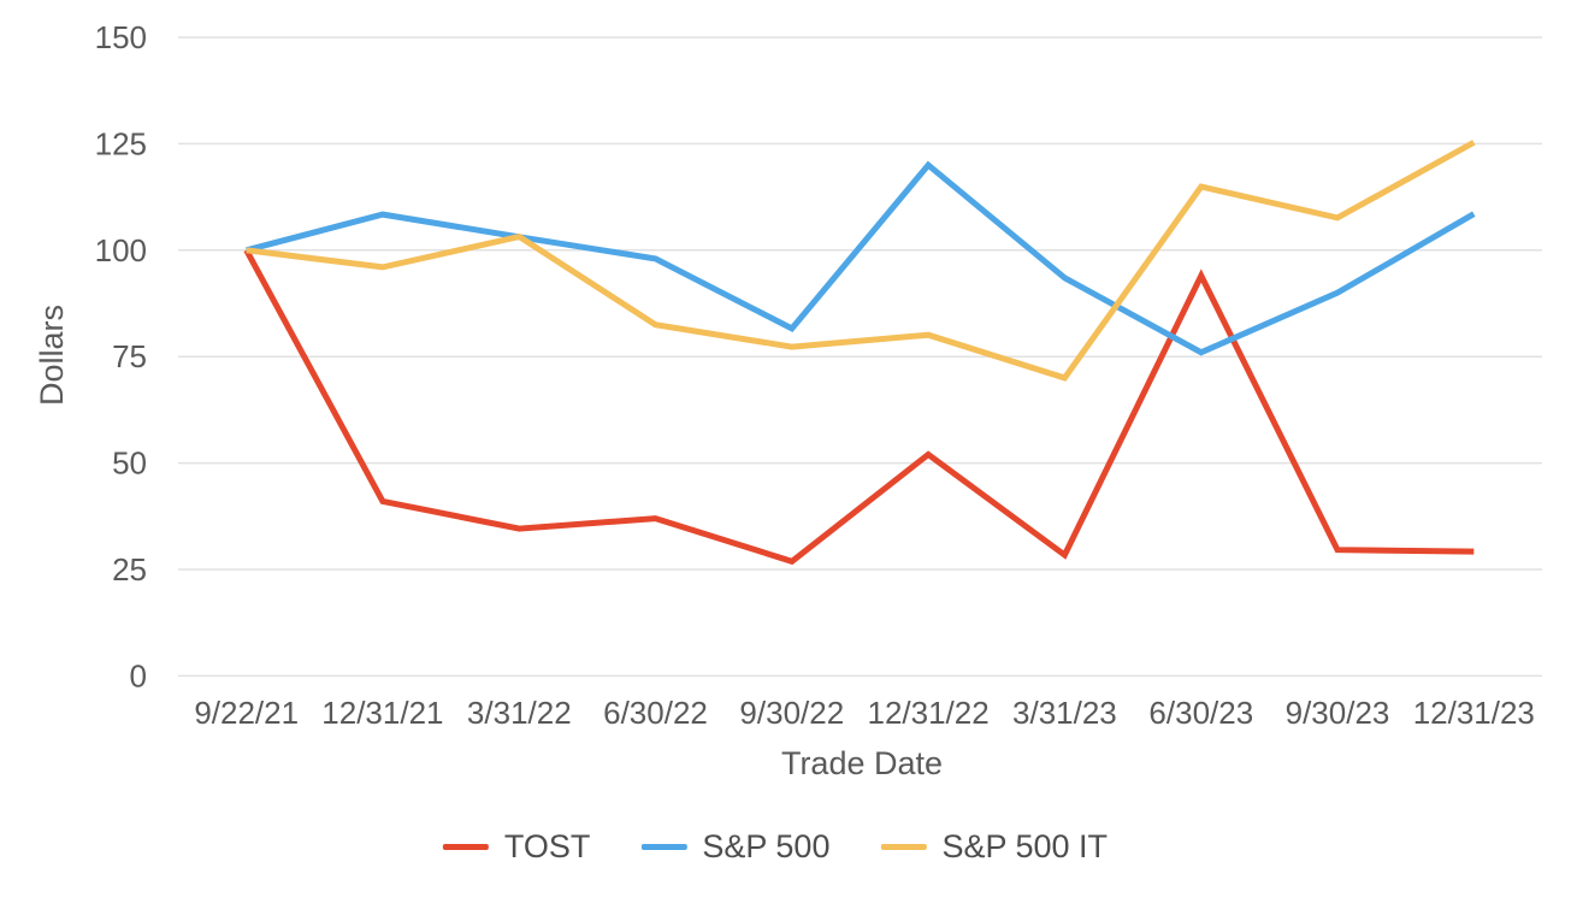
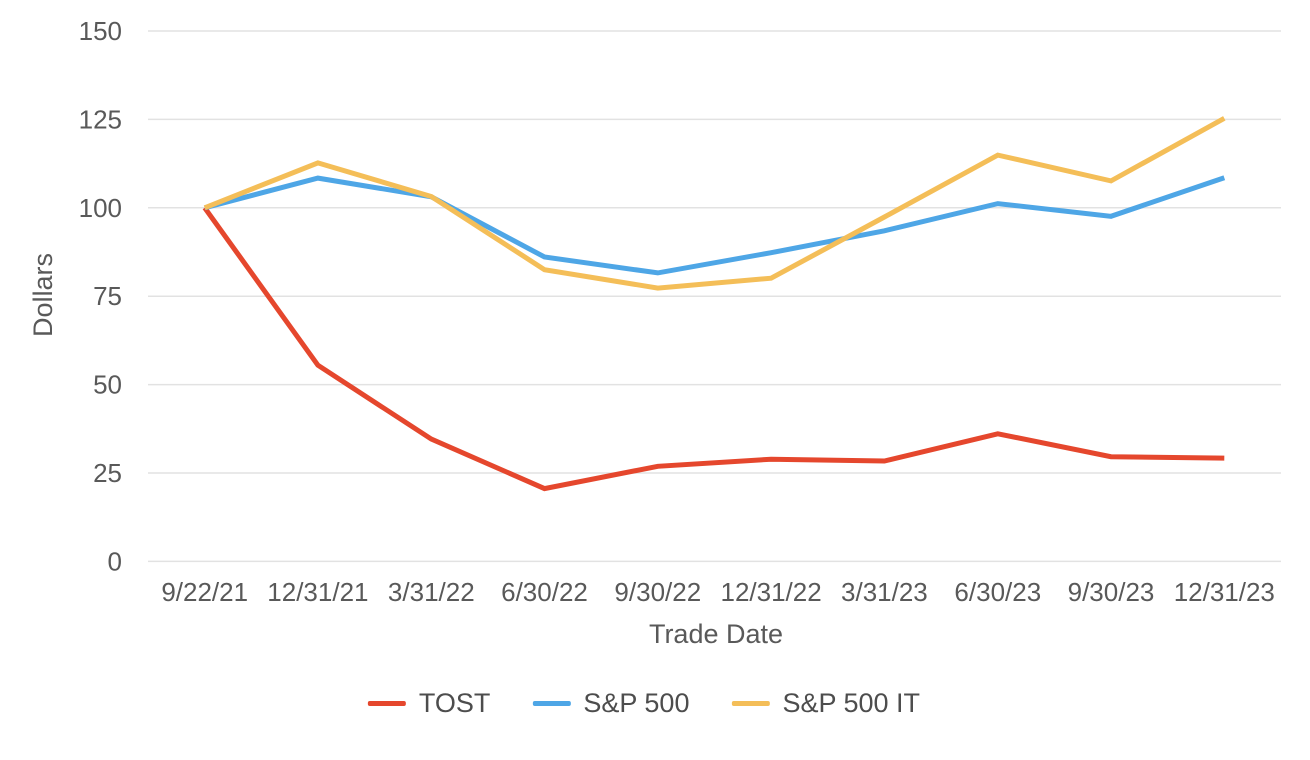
TOST/12/31/21: 41 -> 56
S&P 500 IT/12/31/21: 96 -> 113
TOST/6/30/22: 37 -> 21
S&P 500/6/30/22: 98 -> 86
TOST/12/31/22: 52 -> 29
S&P 500/12/31/22: 120 -> 87
S&P 500 IT/3/31/23: 70 -> 97
TOST/6/30/23: 94 -> 36
S&P 500/6/30/23: 76 -> 101
S&P 500/9/30/23: 90 -> 98
